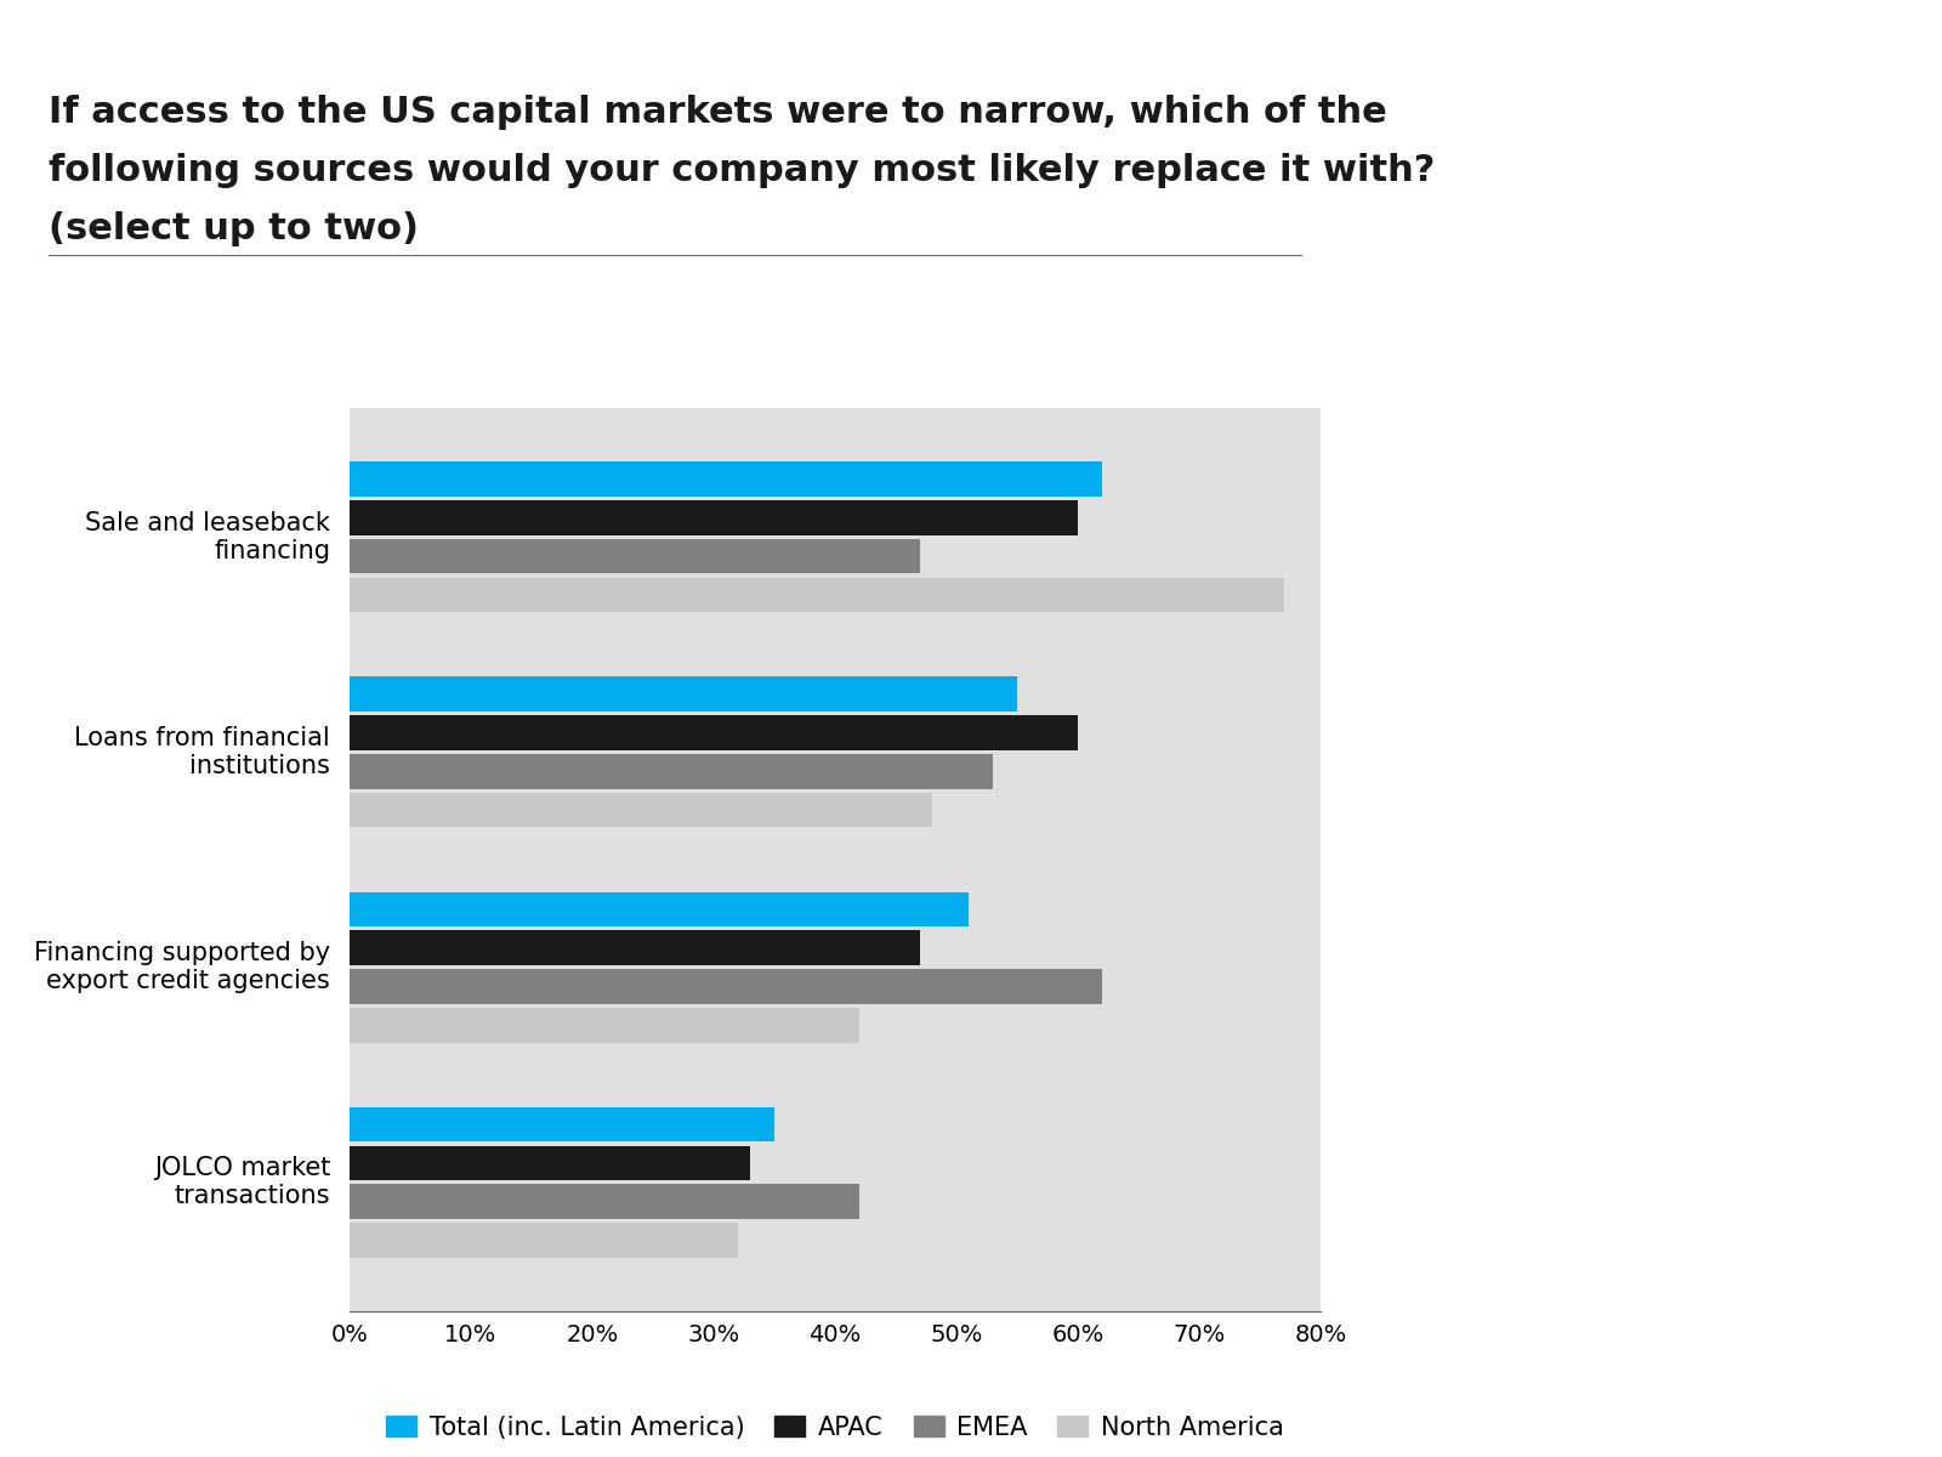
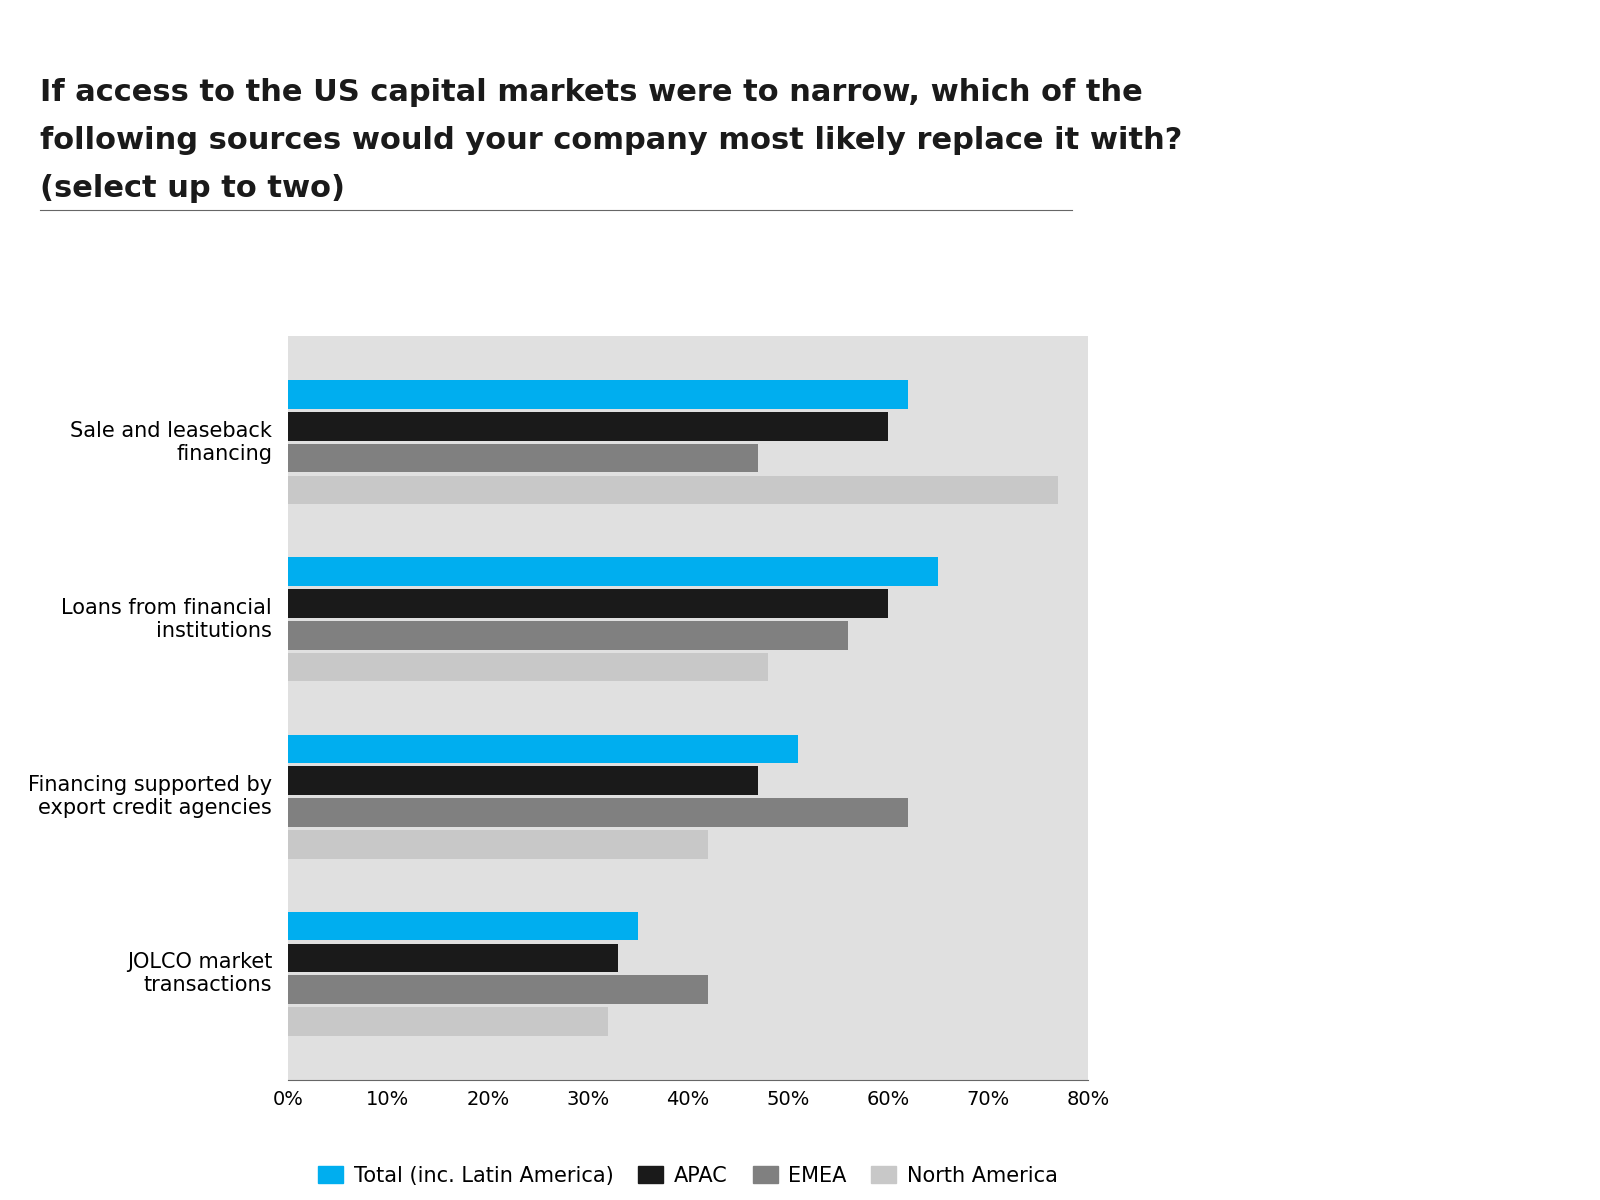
Total (inc. Latin America)/Loans from financial institutions: 55% -> 65%
EMEA/Loans from financial institutions: 53% -> 56%
